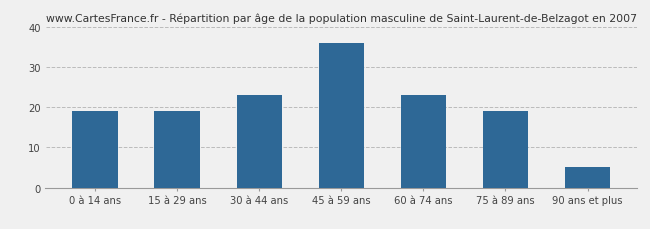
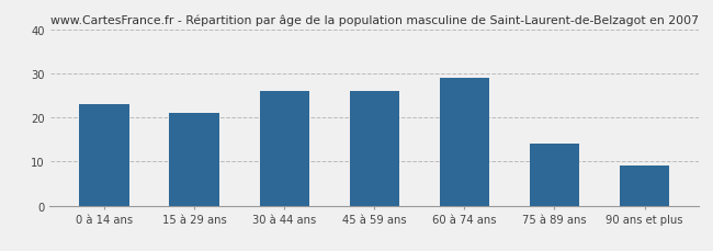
0 à 14 ans: 19 -> 23
15 à 29 ans: 19 -> 21
30 à 44 ans: 23 -> 26
45 à 59 ans: 36 -> 26
60 à 74 ans: 23 -> 29
75 à 89 ans: 19 -> 14
90 ans et plus: 5 -> 9
